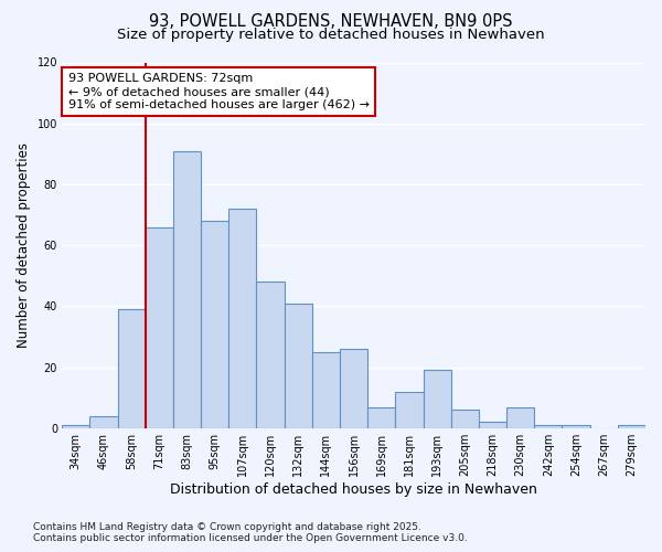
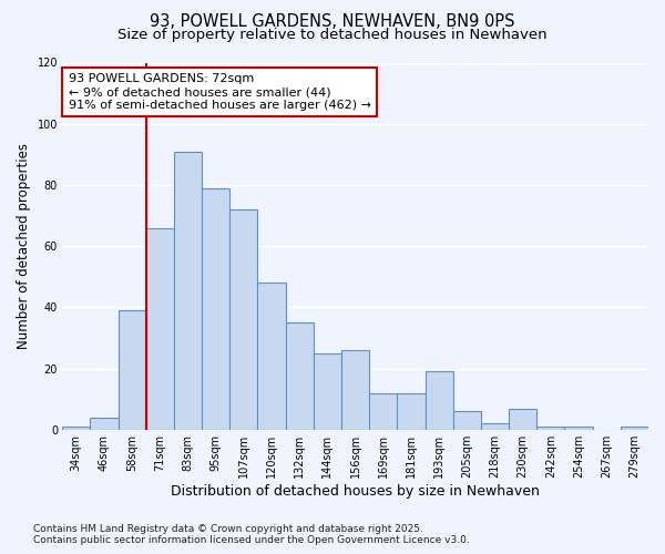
95sqm: 68 -> 79
132sqm: 41 -> 35
169sqm: 7 -> 12
